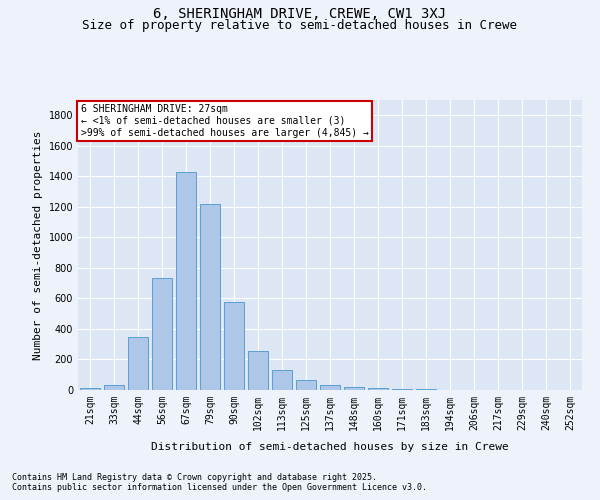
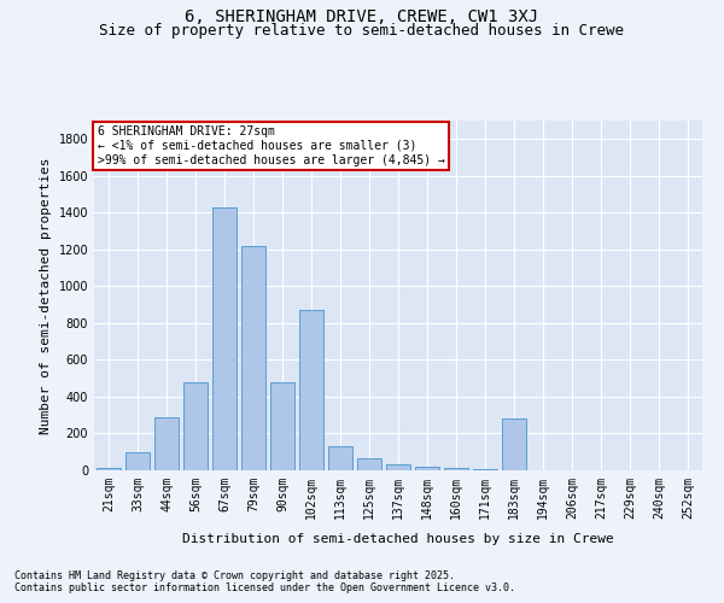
33sqm: 40 -> 100
44sqm: 350 -> 290
56sqm: 740 -> 480
90sqm: 580 -> 480
102sqm: 260 -> 870
183sqm: 0 -> 280
